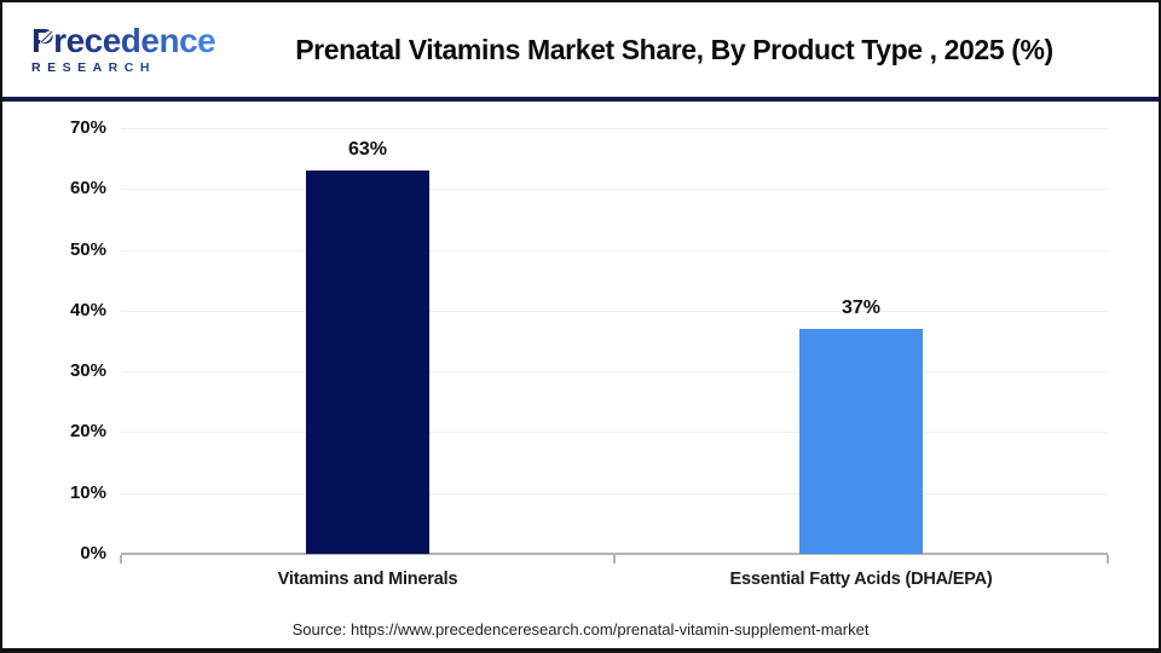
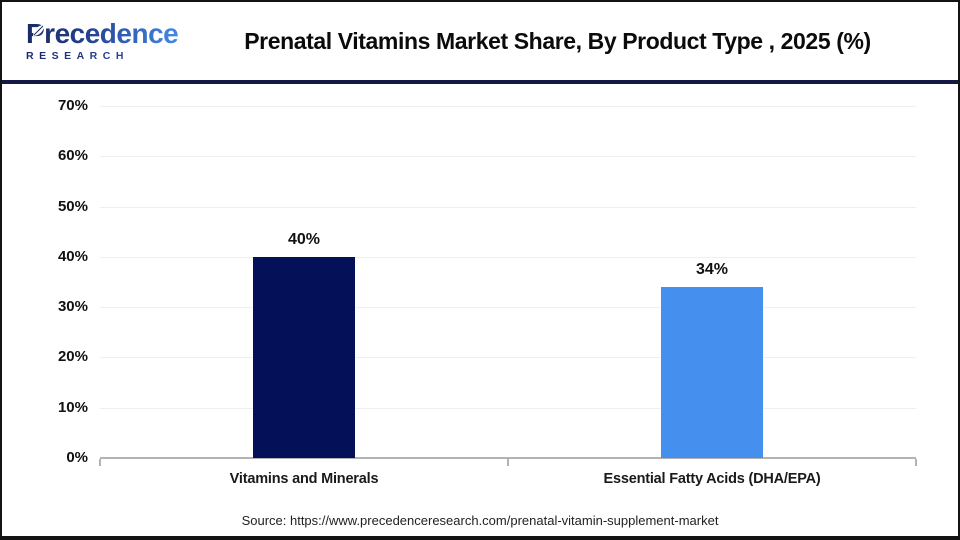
Vitamins and Minerals: 63% -> 40%
Essential Fatty Acids (DHA/EPA): 37% -> 34%
